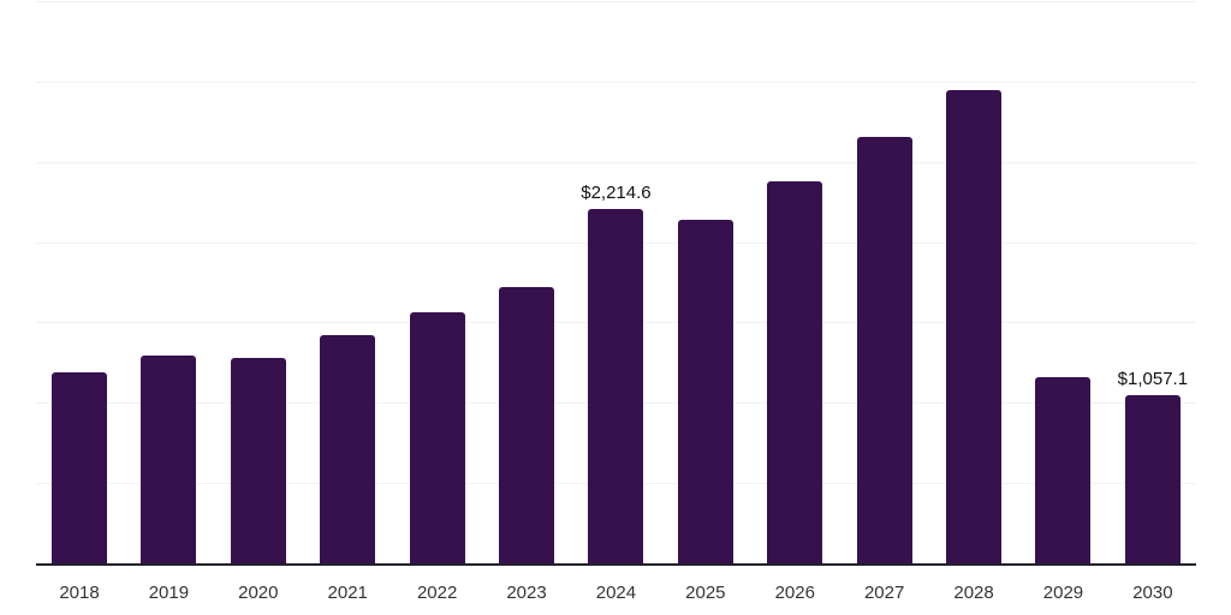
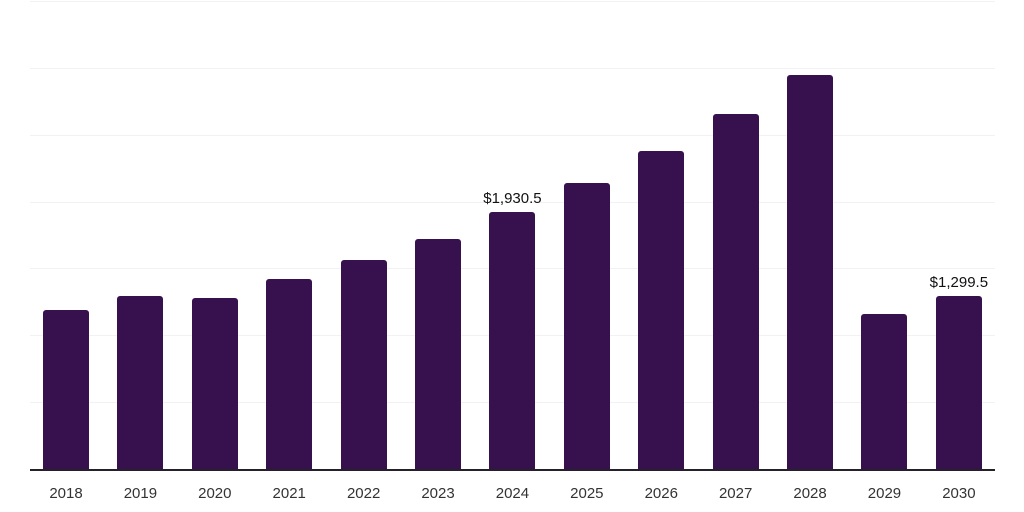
2024: $2,214.6 -> $1,930.5
2030: $1,057.1 -> $1,299.5
